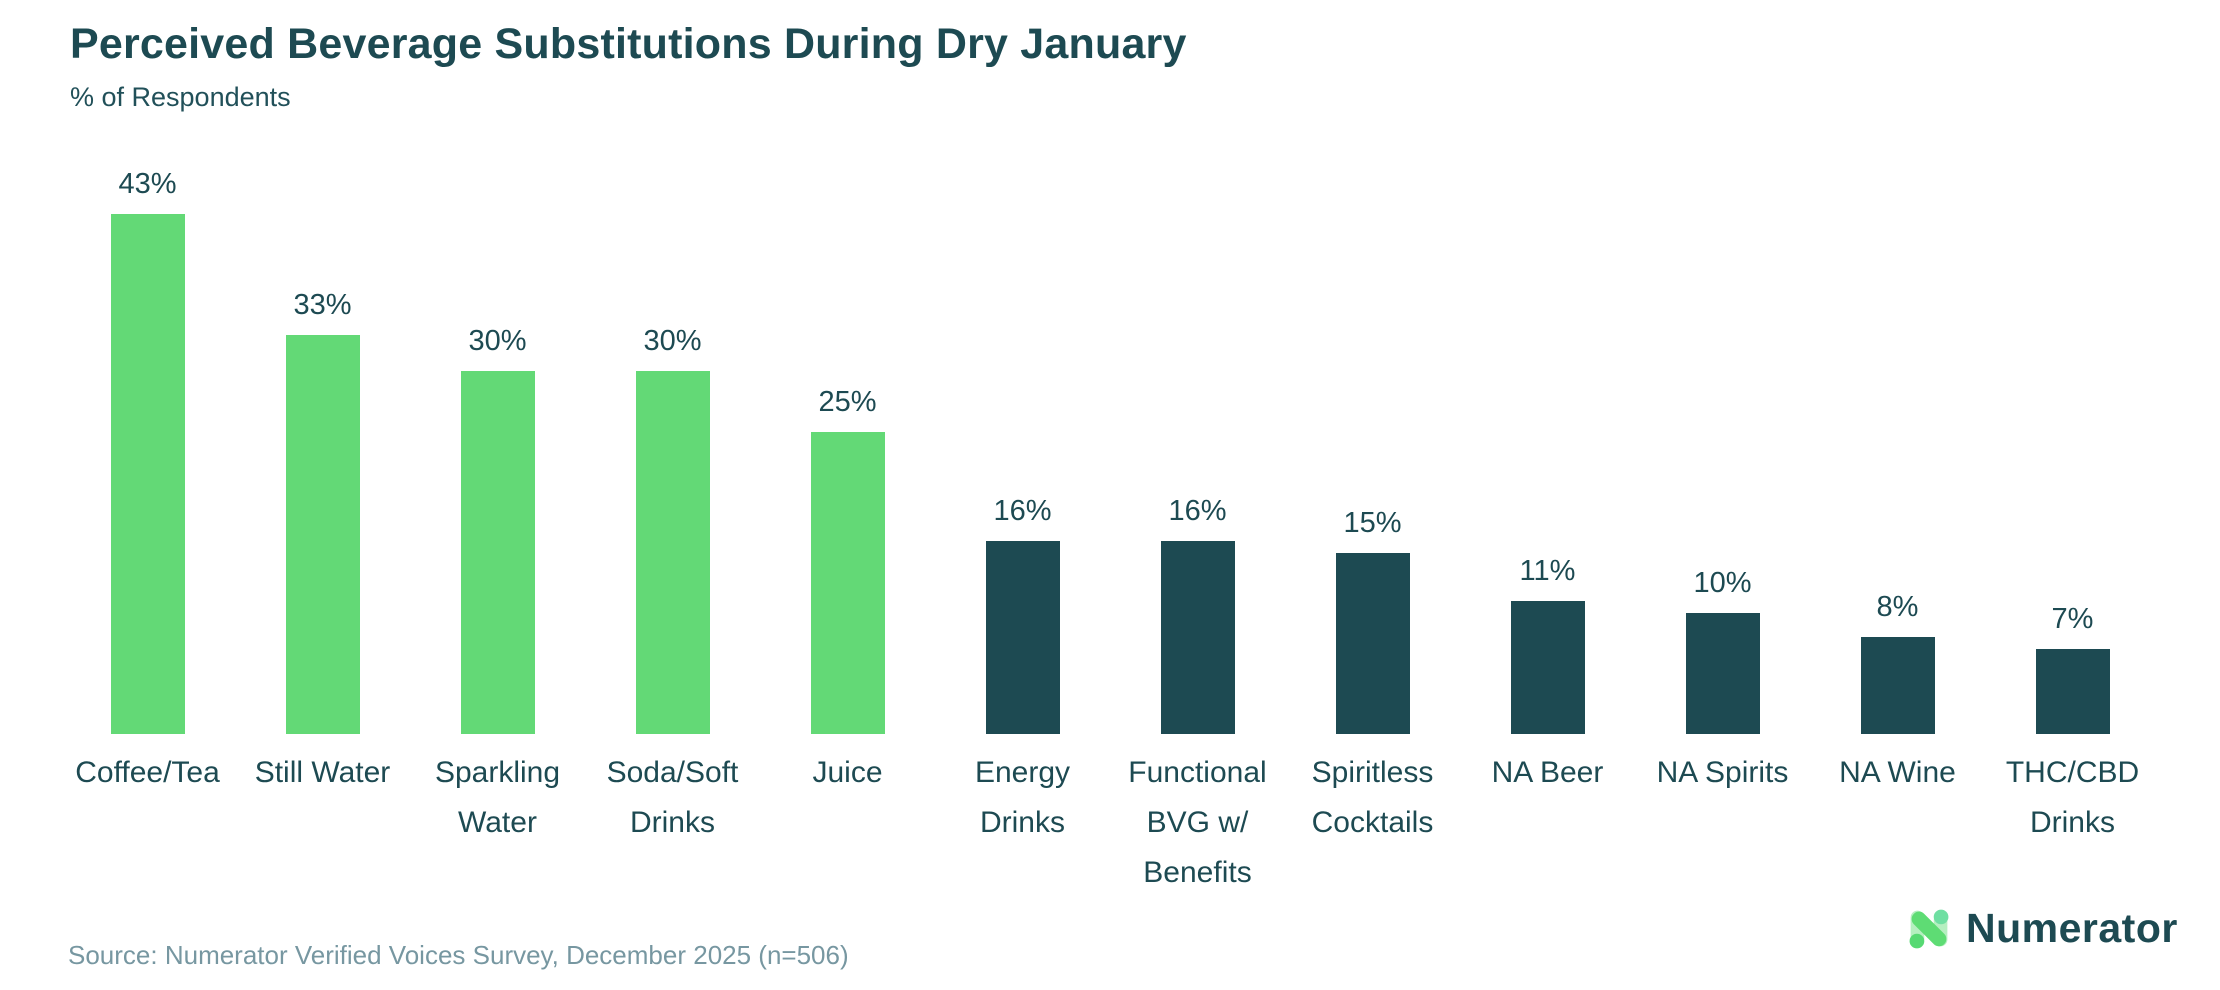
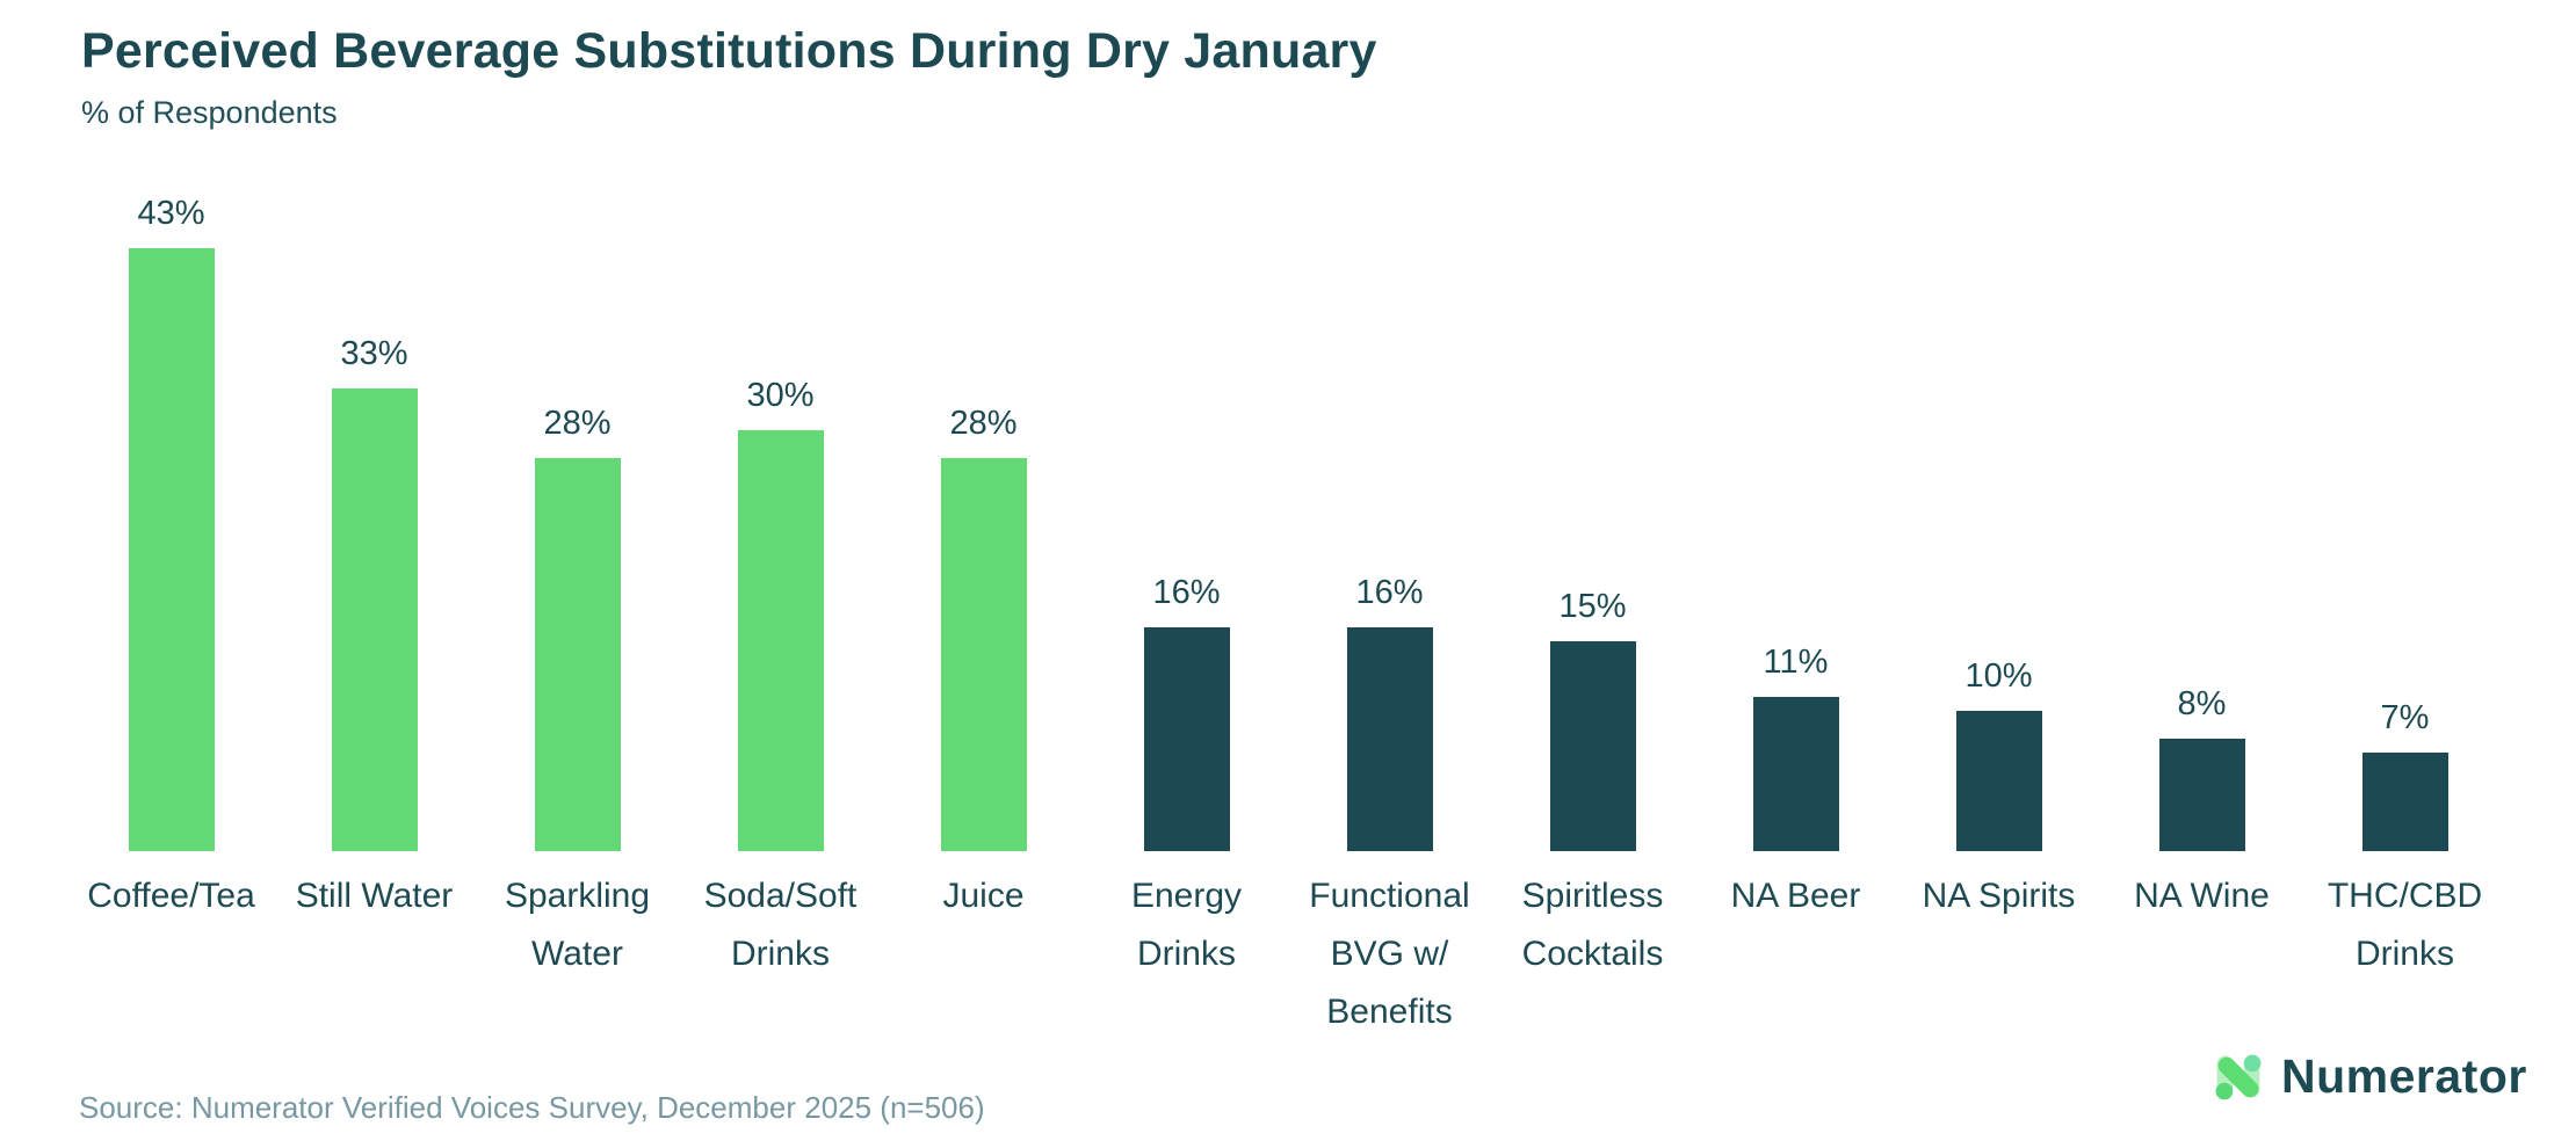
Sparkling Water: 30% -> 28%
Juice: 25% -> 28%
